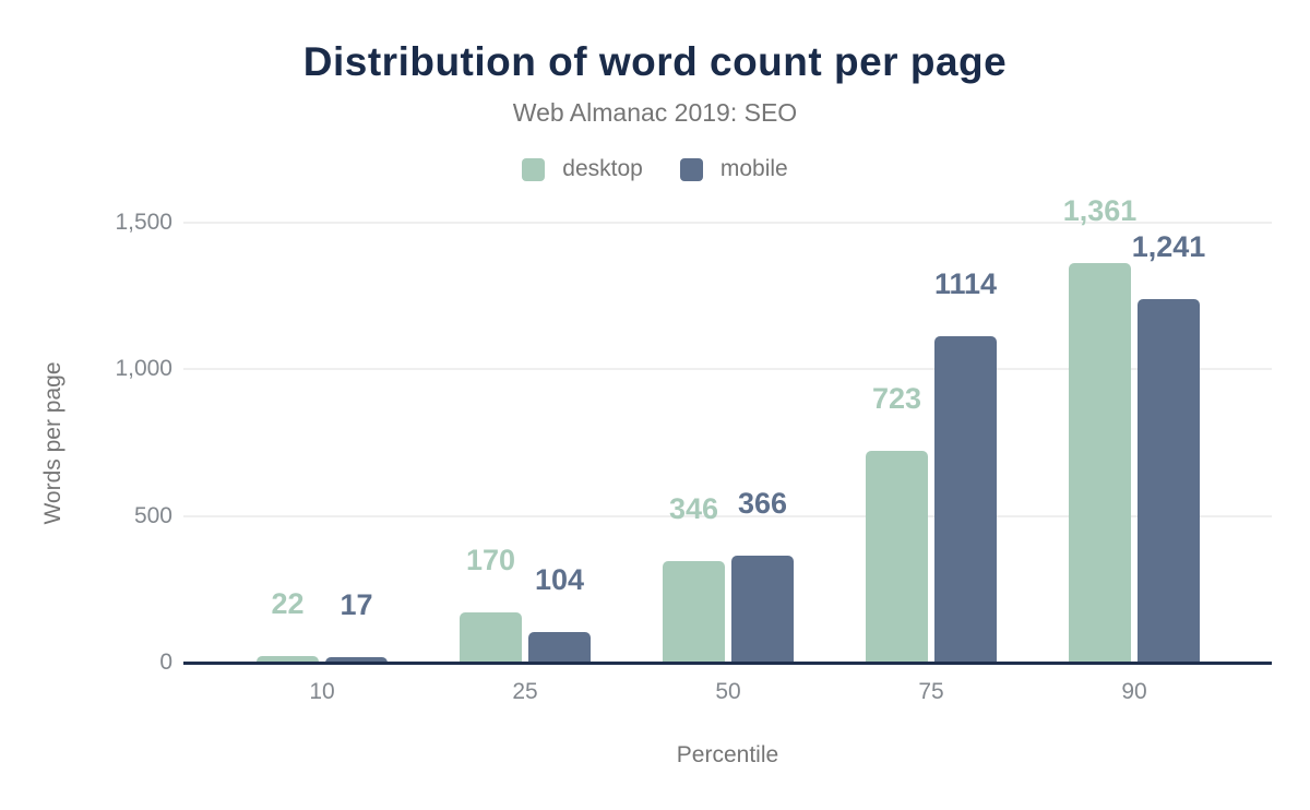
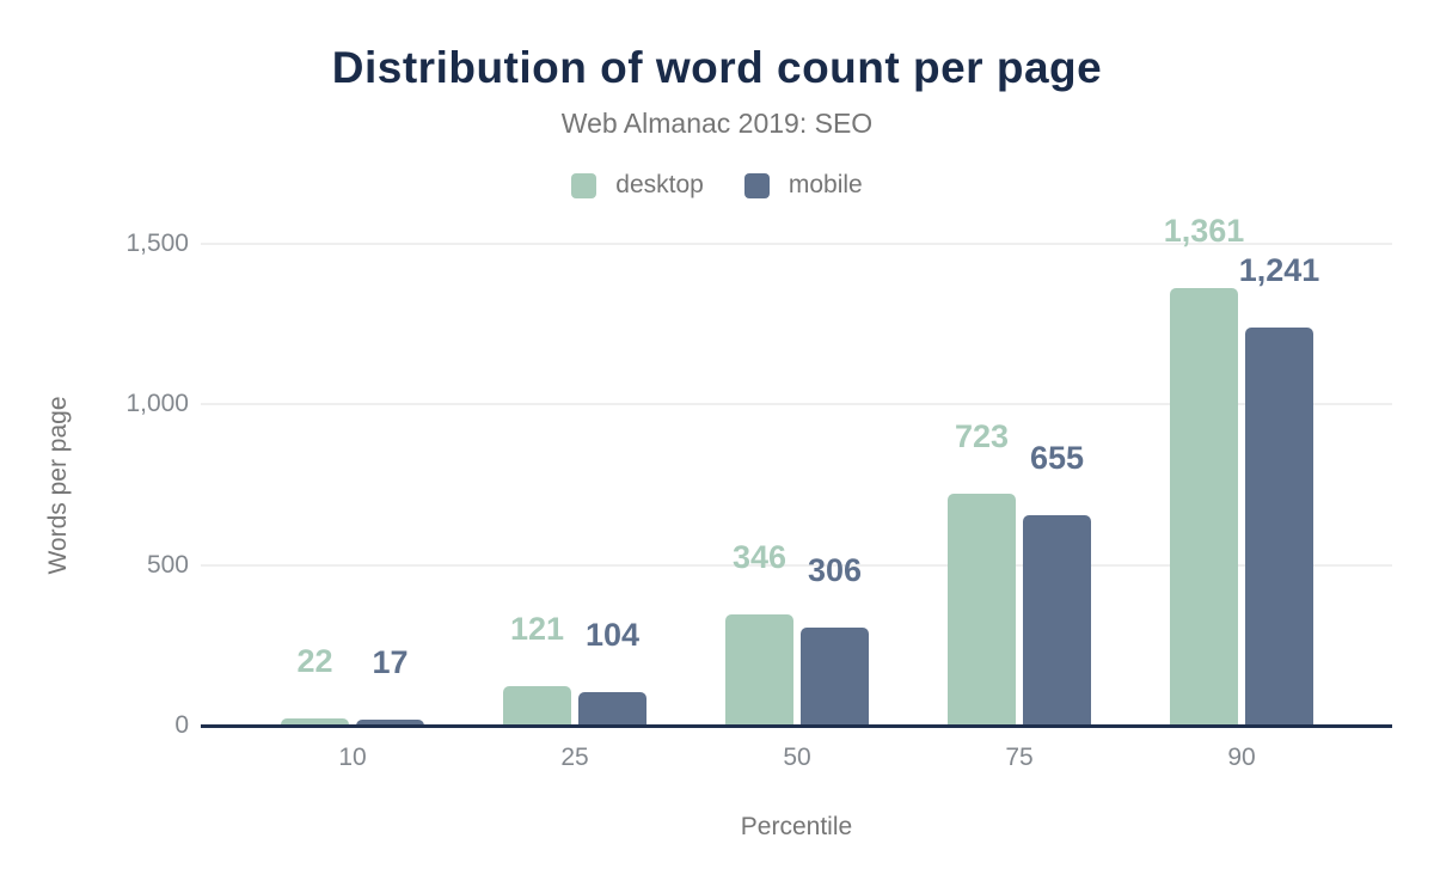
desktop/25: 170 -> 121
mobile/50: 366 -> 306
mobile/75: 1114 -> 655
